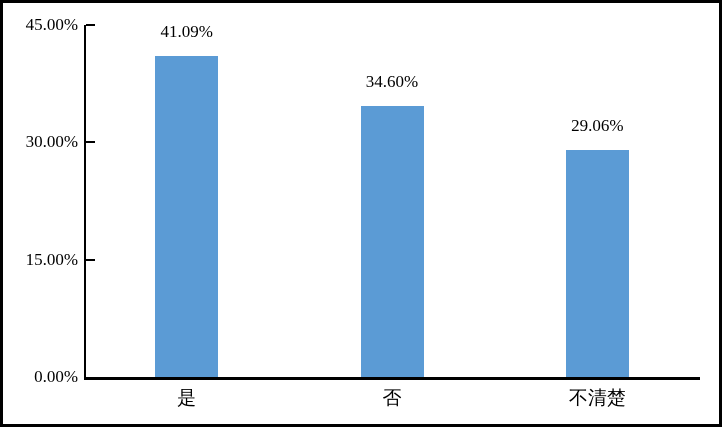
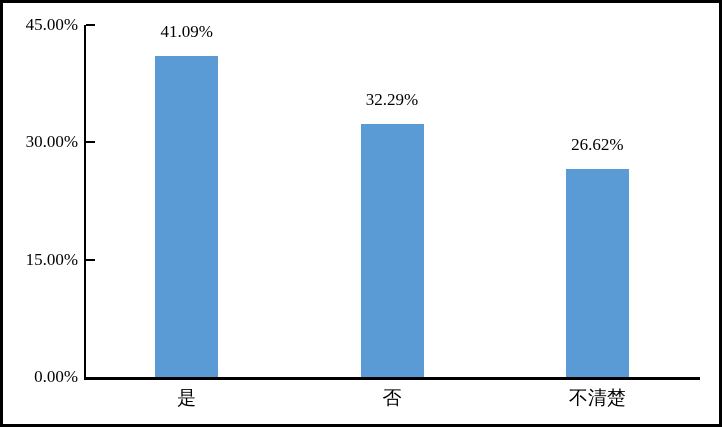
否: 34.60% -> 32.29%
不清楚: 29.06% -> 26.62%
